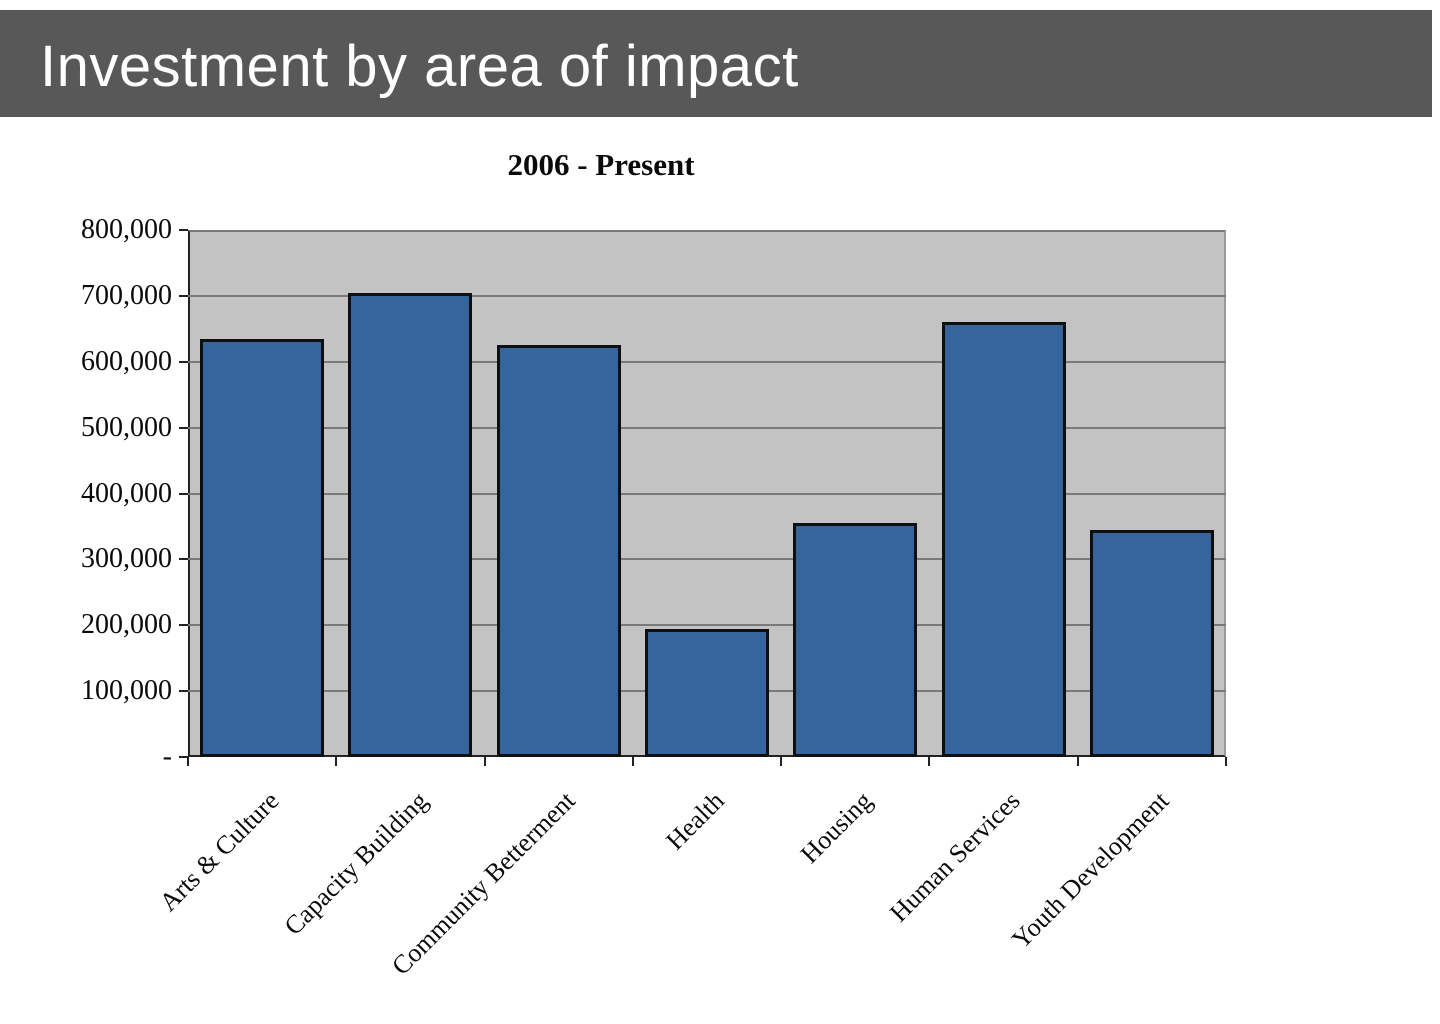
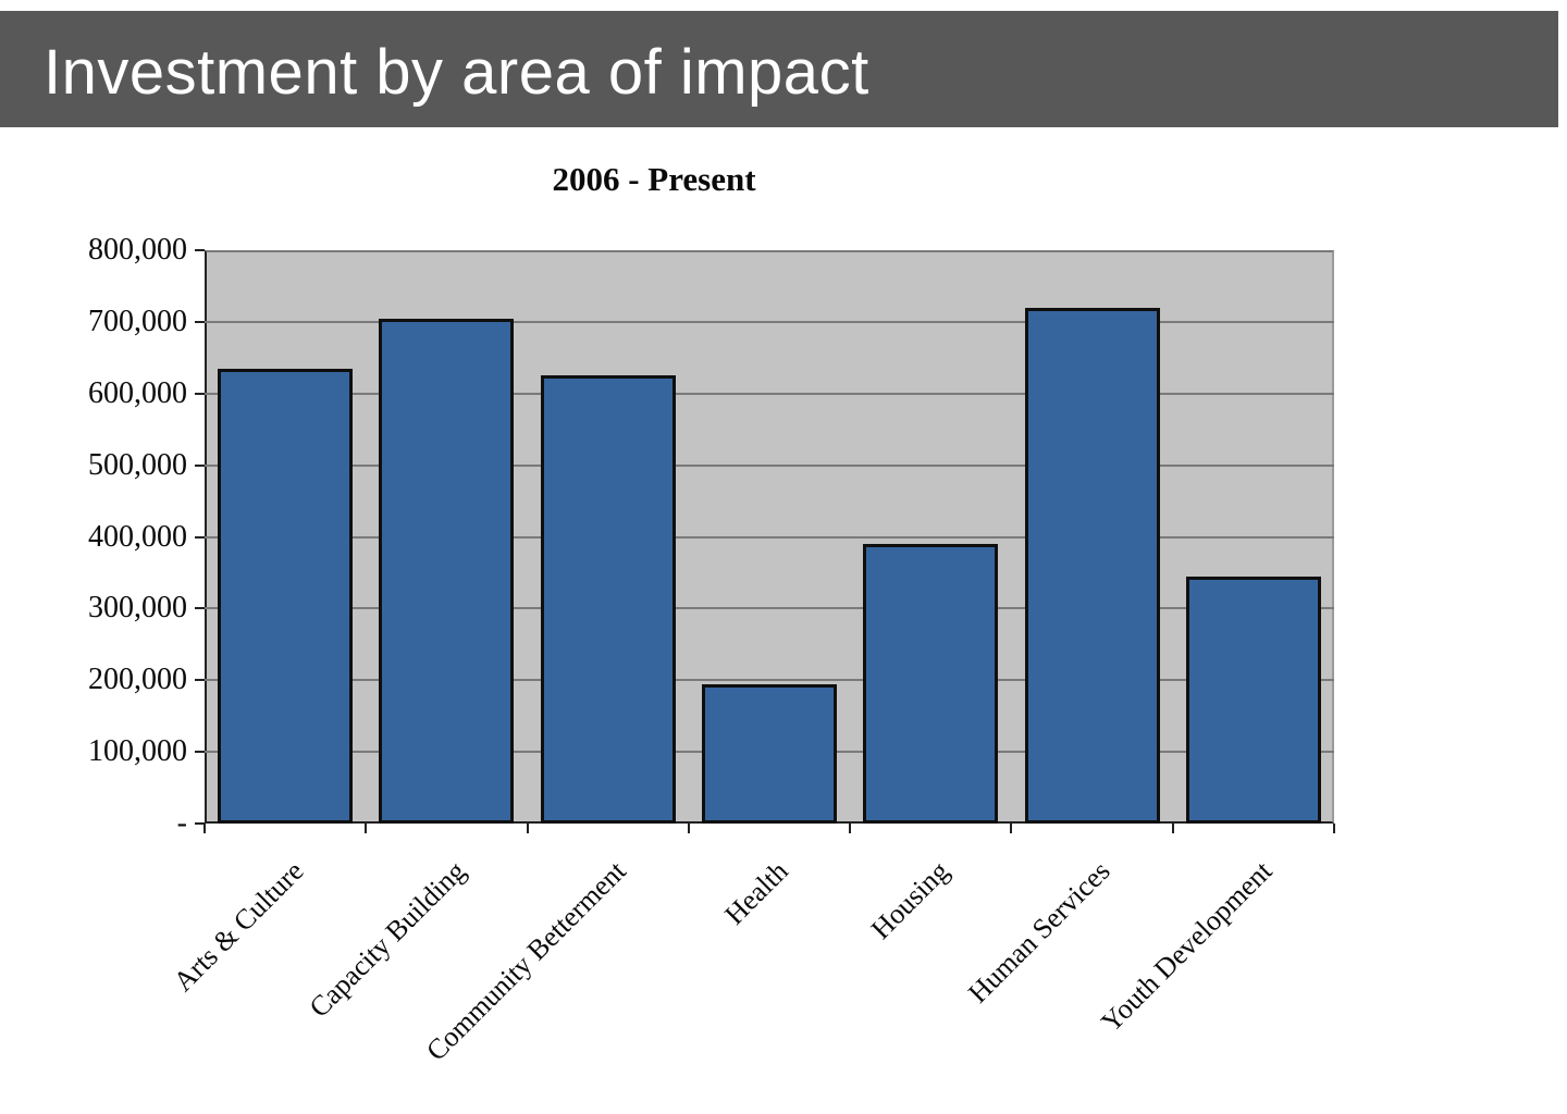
Housing: 360000 -> 390000
Human Services: 660000 -> 720000
